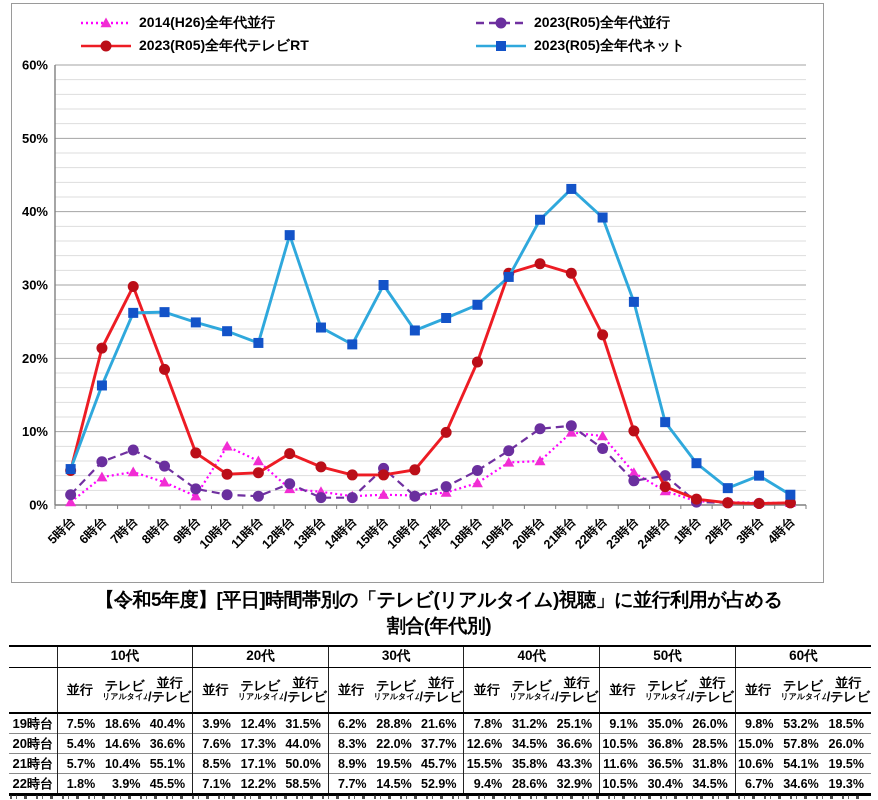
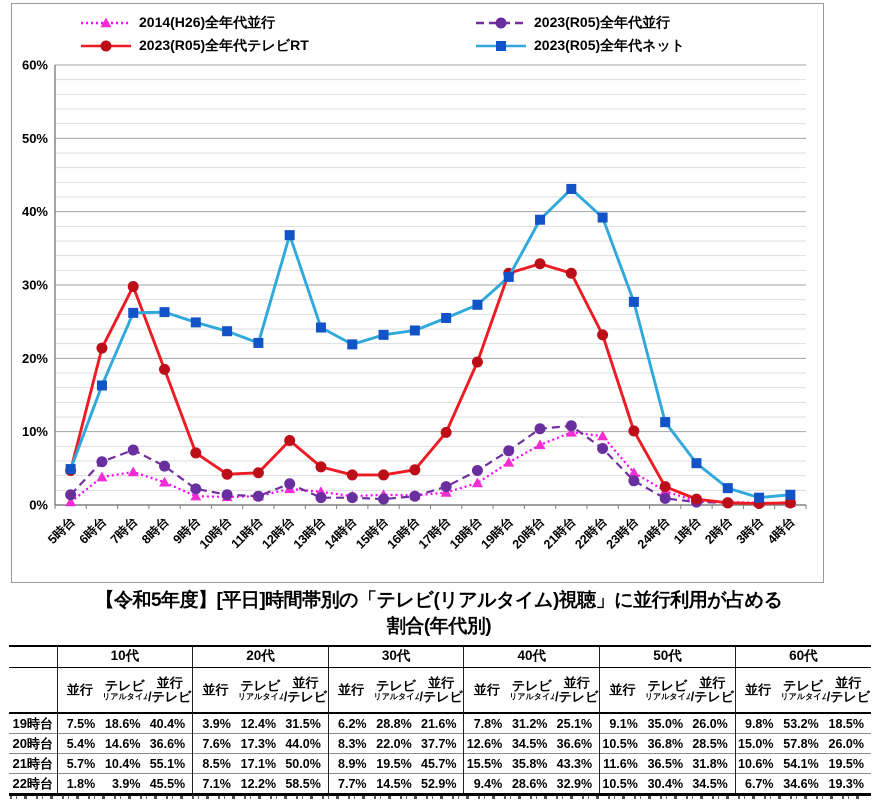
2014(H26)全年代並行/10時台: 8% -> 1%
2014(H26)全年代並行/11時台: 6% -> 1%
2023(R05)全年代テレビRT/12時台: 7% -> 9%
2023(R05)全年代並行/15時台: 5% -> 1%
2023(R05)全年代ネット/15時台: 30% -> 23%
2014(H26)全年代並行/20時台: 6% -> 8%
2023(R05)全年代並行/24時台: 4% -> 1%
2023(R05)全年代ネット/3時台: 4% -> 1%
